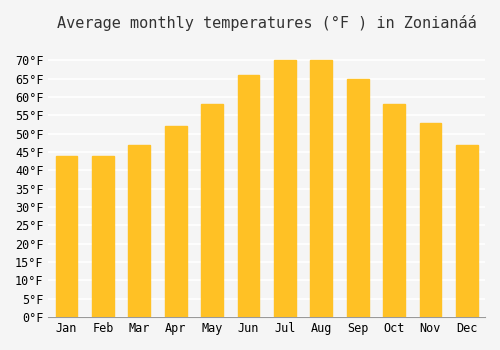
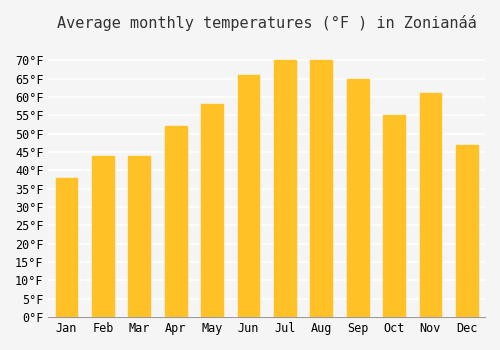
Jan: 44°F -> 38°F
Mar: 47°F -> 44°F
Oct: 58°F -> 55°F
Nov: 53°F -> 61°F
